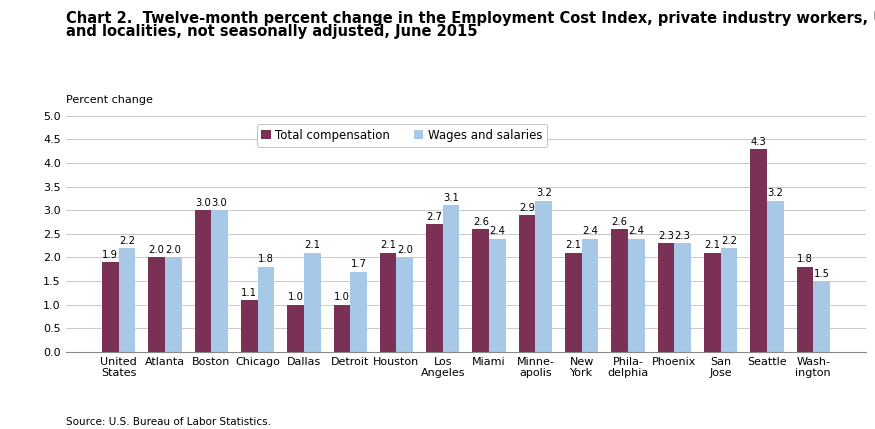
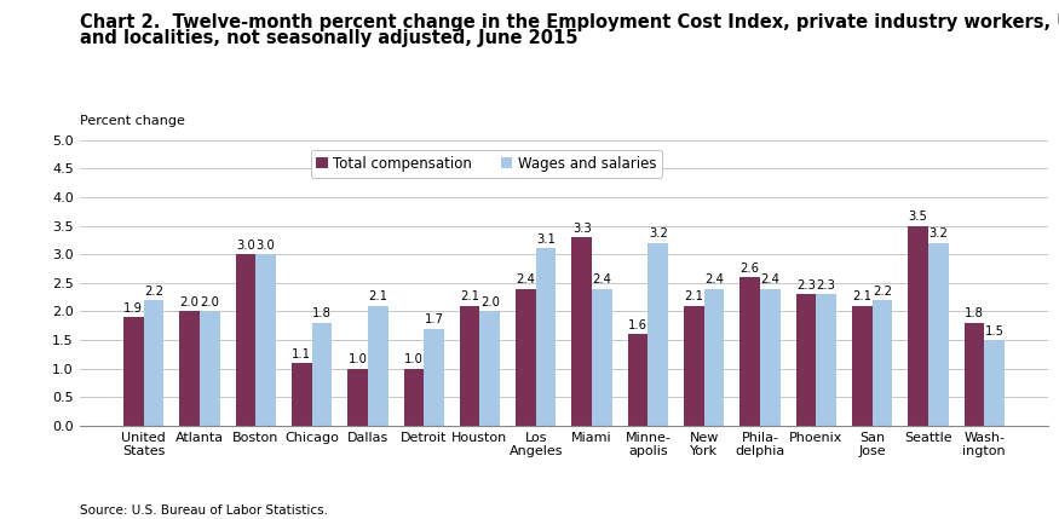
Total compensation/Los Angeles: 2.7 -> 2.4
Total compensation/Miami: 2.6 -> 3.3
Total compensation/Minne- apolis: 2.9 -> 1.6
Total compensation/Seattle: 4.3 -> 3.5
